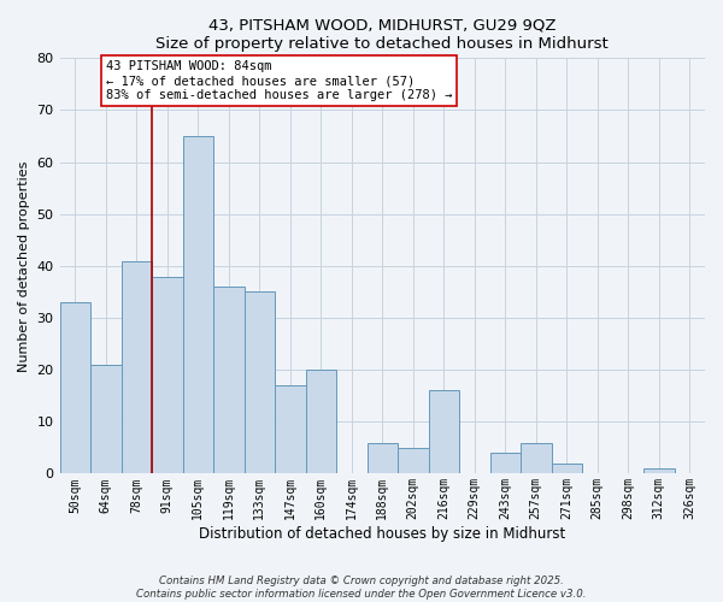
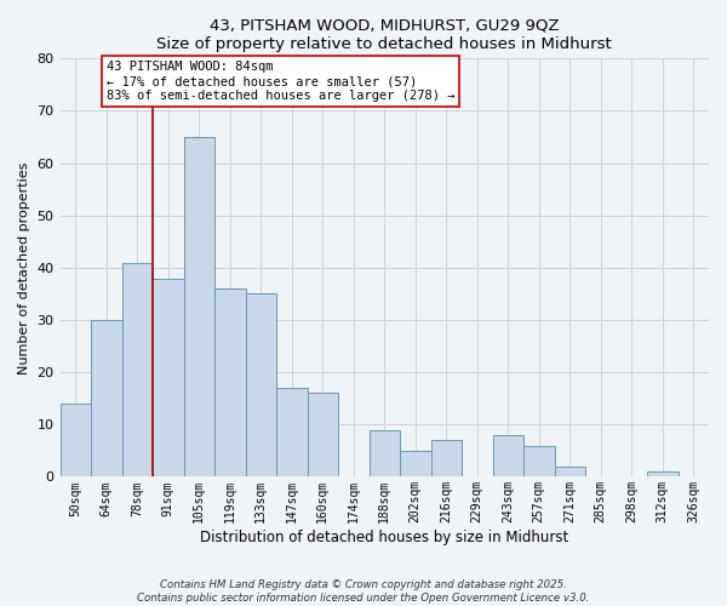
50sqm: 33 -> 14
64sqm: 21 -> 30
160sqm: 20 -> 16
188sqm: 6 -> 9
216sqm: 16 -> 7
243sqm: 4 -> 8
